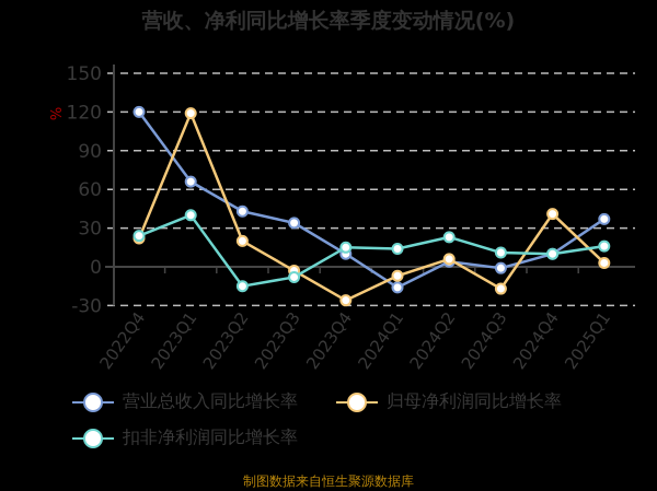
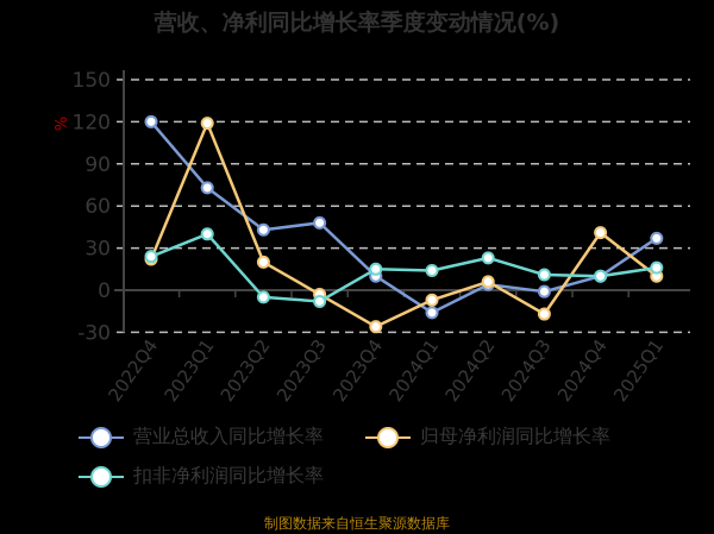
营业总收入同比增长率/2023Q1: 66 -> 73
扣非净利润同比增长率/2023Q2: -15 -> -5
营业总收入同比增长率/2023Q3: 34 -> 48
归母净利润同比增长率/2025Q1: 3 -> 10
